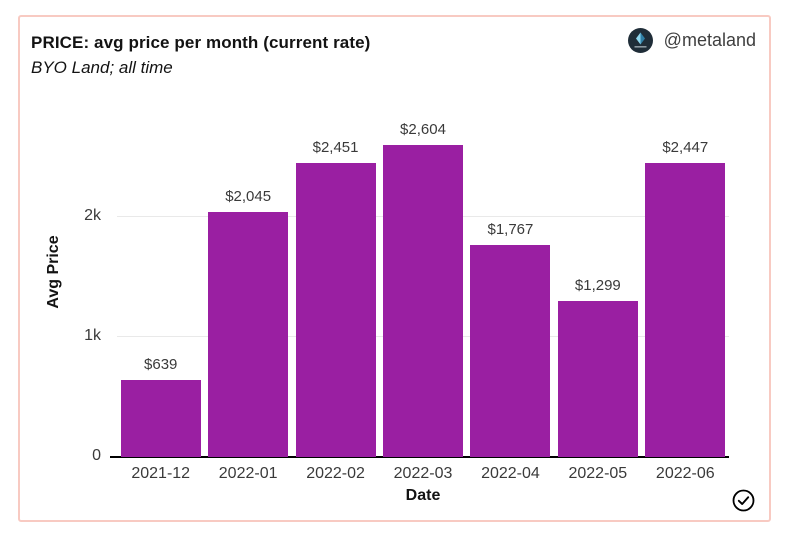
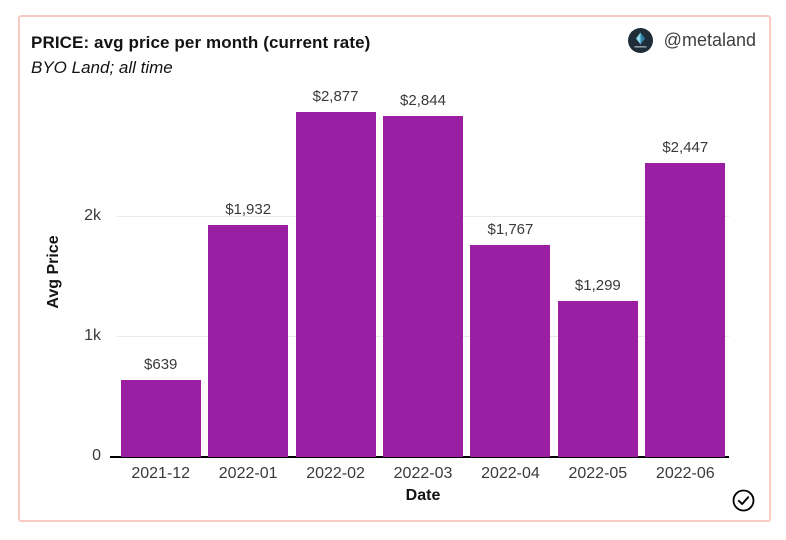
2022-01: $2,045 -> $1,932
2022-02: $2,451 -> $2,877
2022-03: $2,604 -> $2,844
